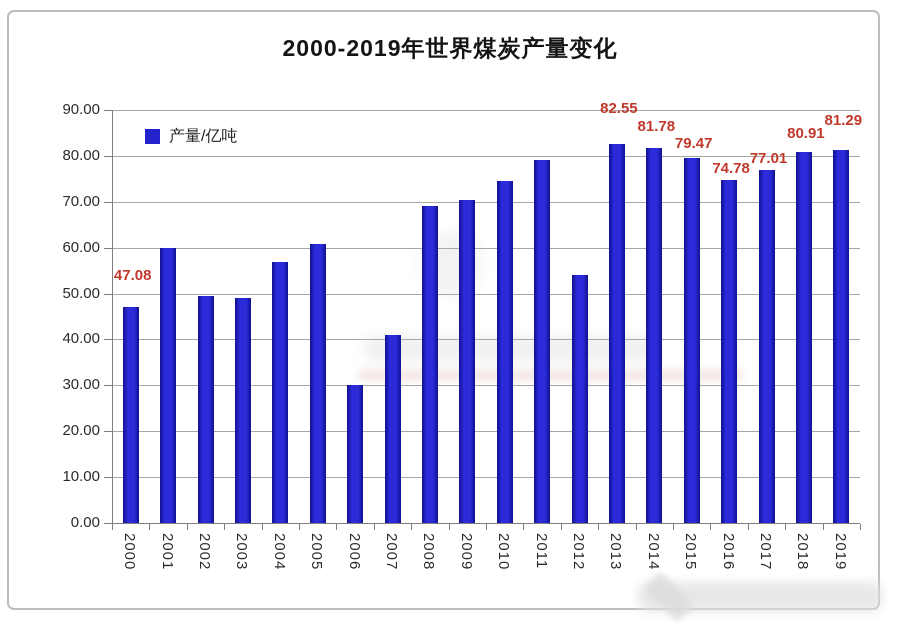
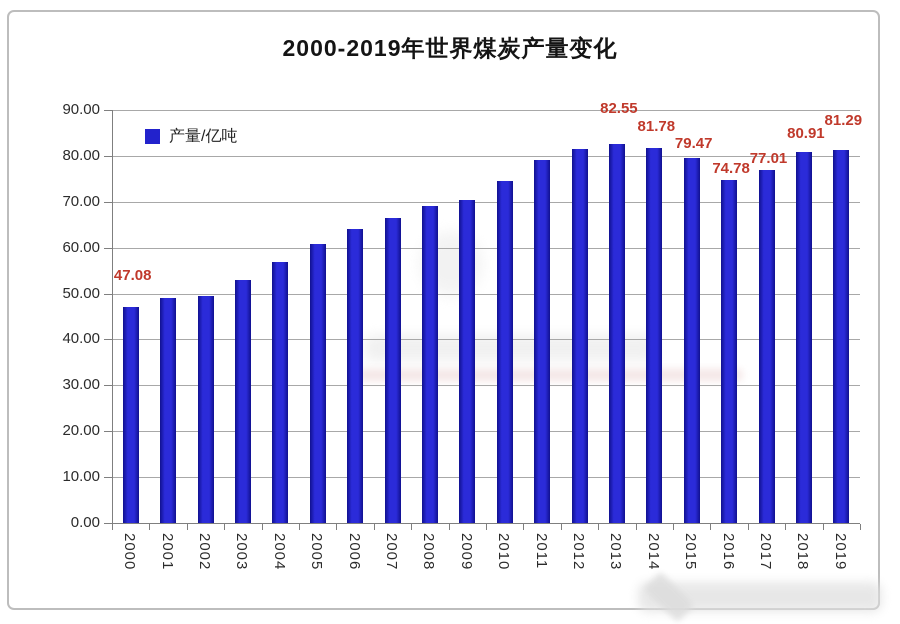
2001: 60 -> 49
2003: 49 -> 53
2006: 30 -> 64
2007: 41 -> 66
2012: 54 -> 82
